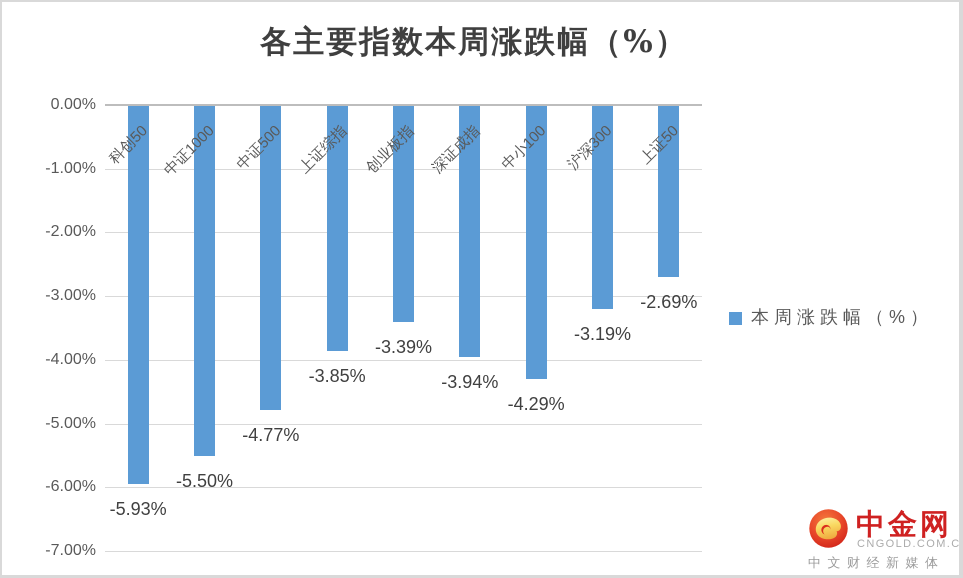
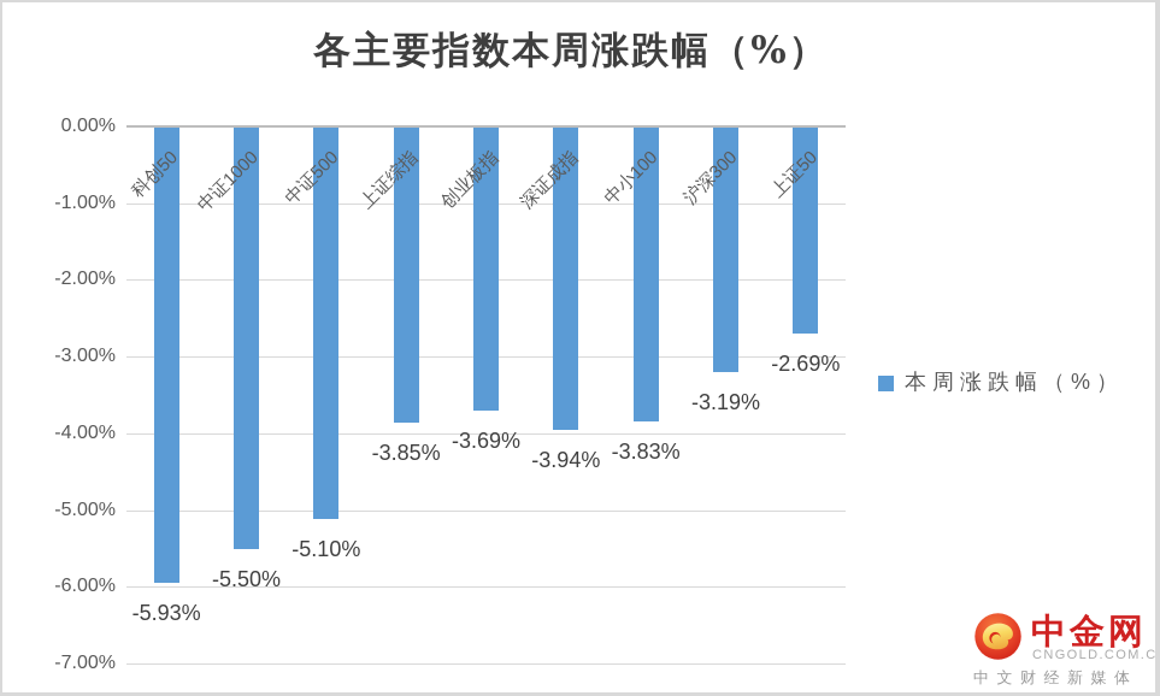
中证500: -4.77% -> -5.10%
创业板指: -3.39% -> -3.69%
中小100: -4.29% -> -3.83%
